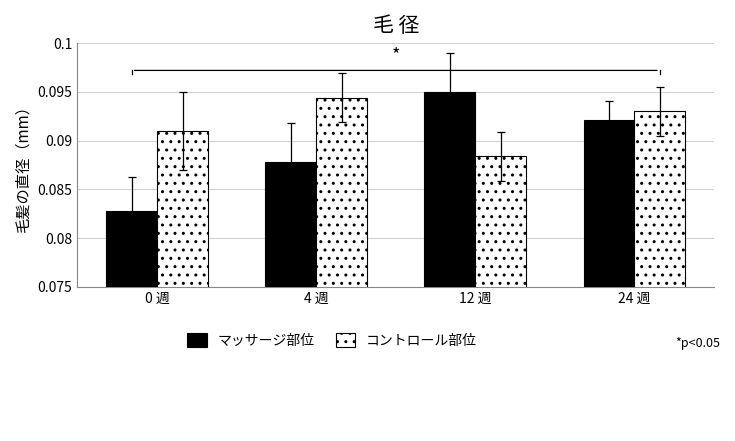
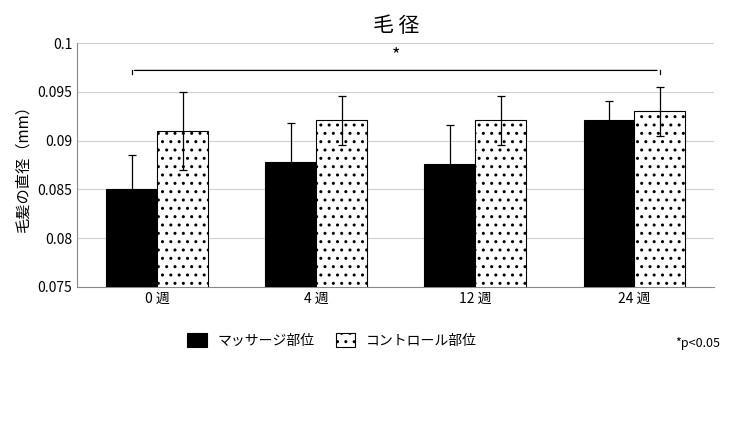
マッサージ部位/0 週: 0.0828 -> 0.0850
コントロール部位/4 週: 0.0944 -> 0.0921
マッサージ部位/12 週: 0.0950 -> 0.0876
コントロール部位/12 週: 0.0884 -> 0.0921
